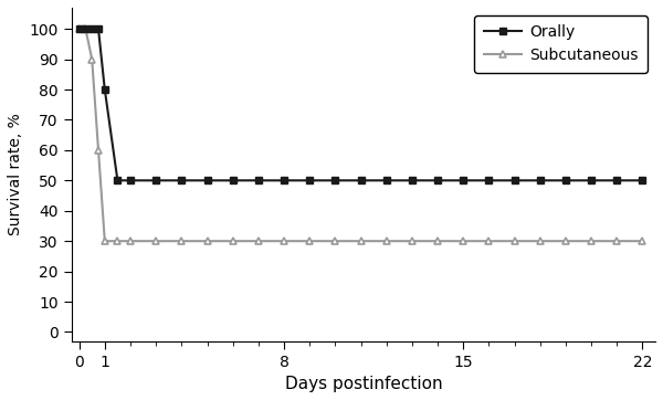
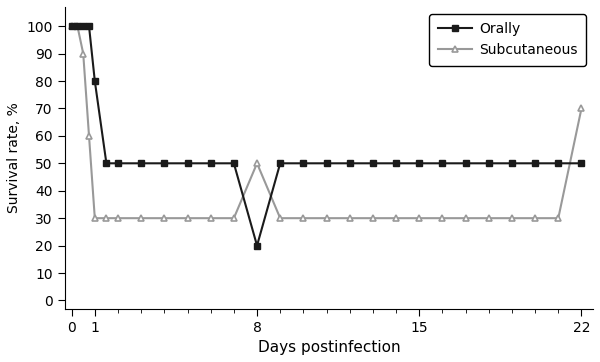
Orally/8: 50 -> 20
Subcutaneous/8: 30 -> 50
Subcutaneous/22: 30 -> 70
